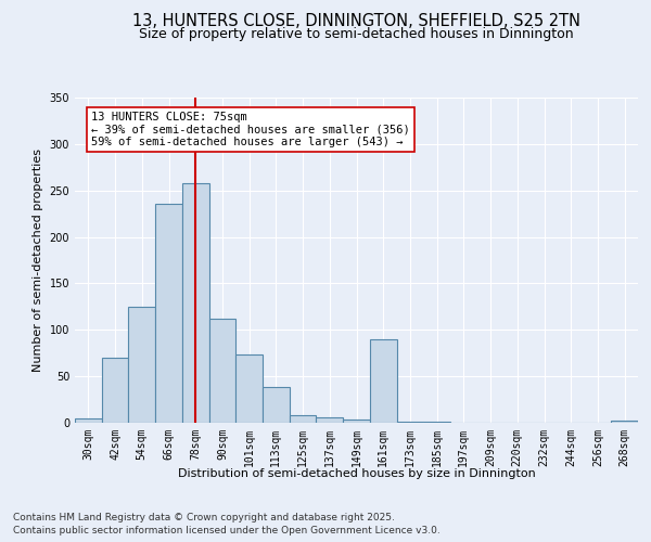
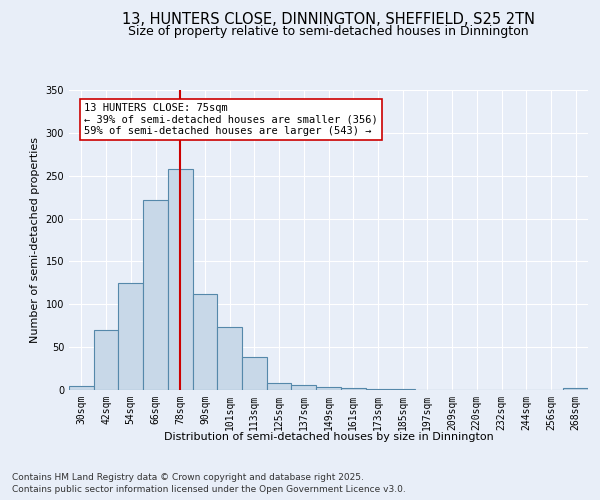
66sqm: 236 -> 222
161sqm: 90 -> 2
